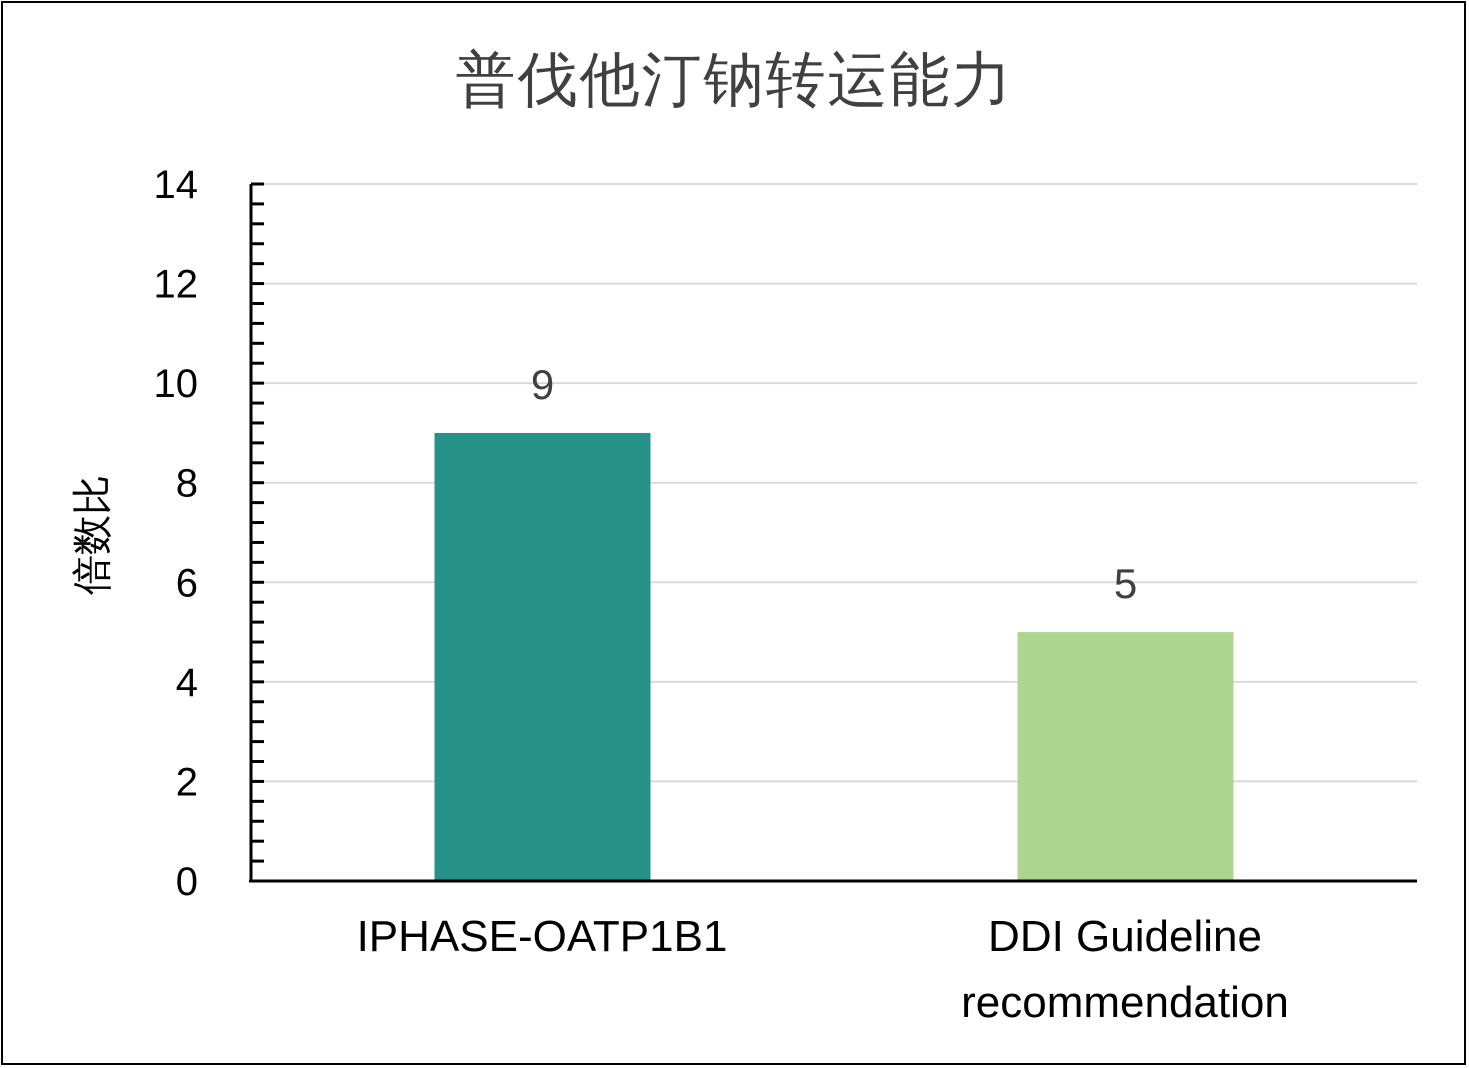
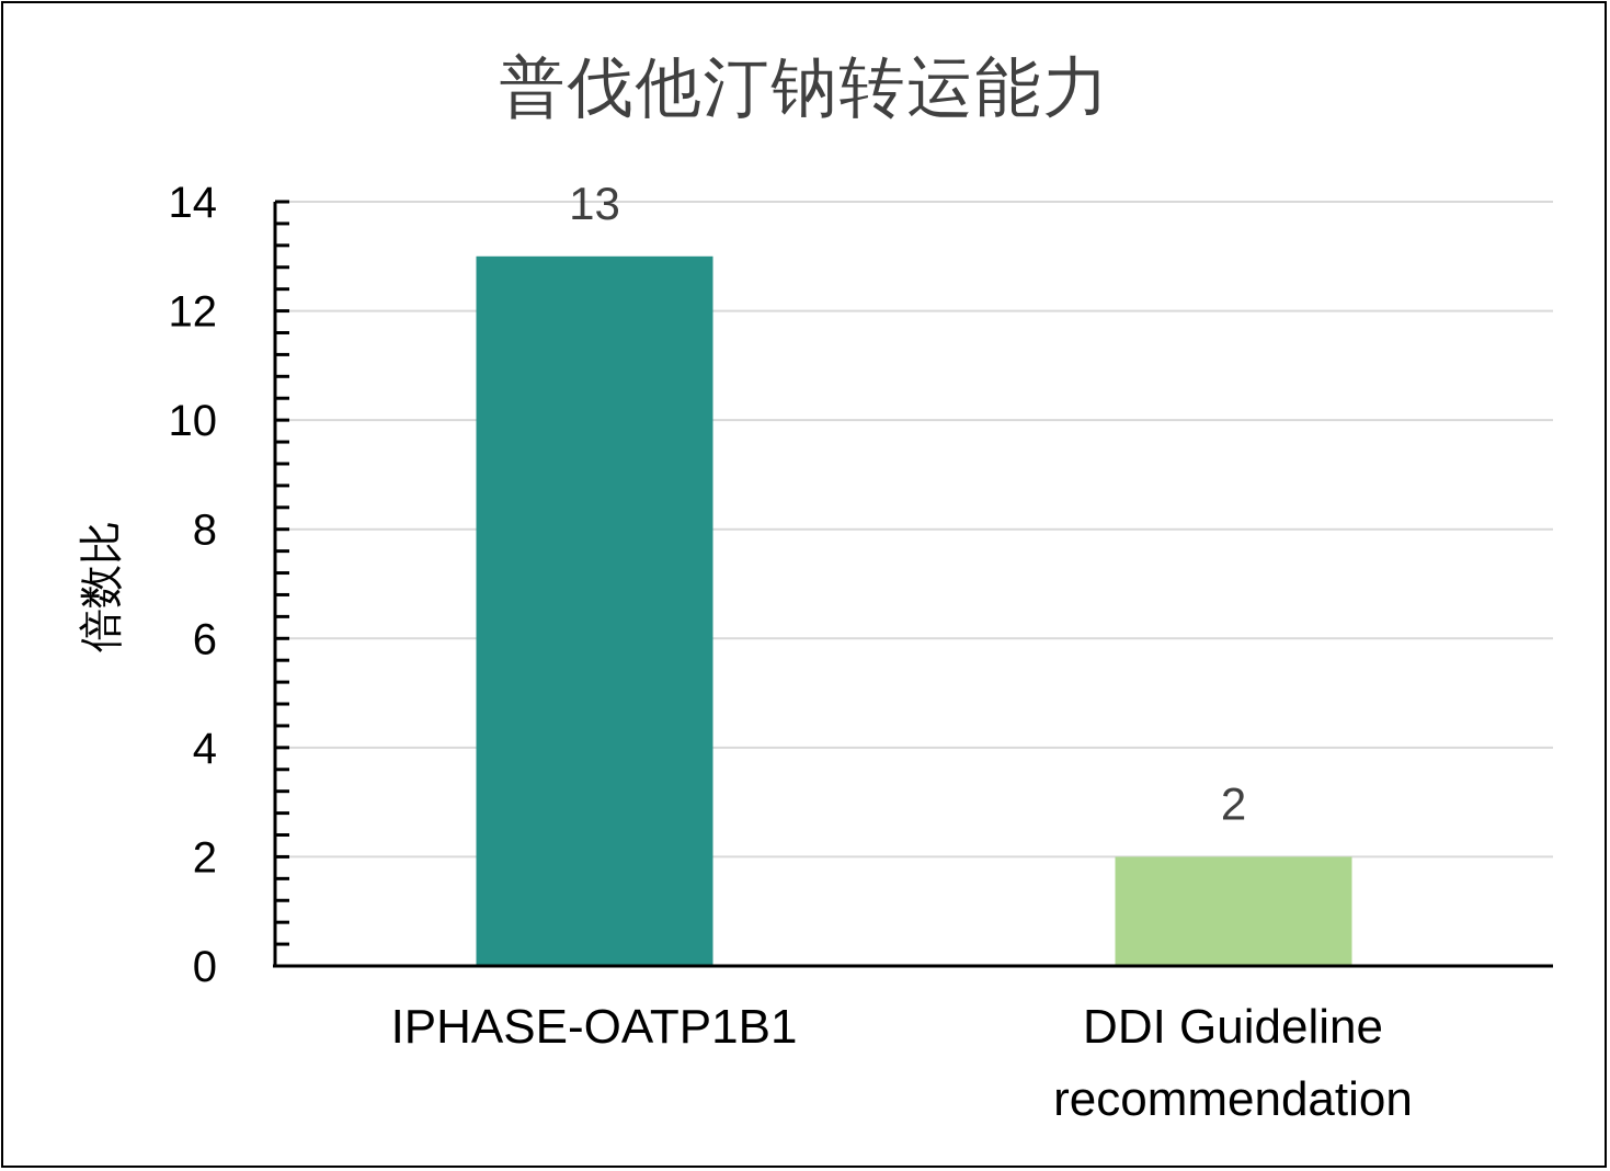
IPHASE-OATP1B1: 9 -> 13
DDI Guideline recommendation: 5 -> 2
